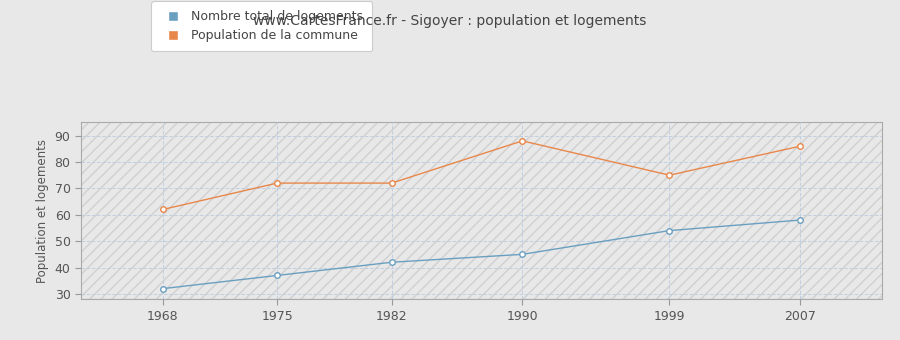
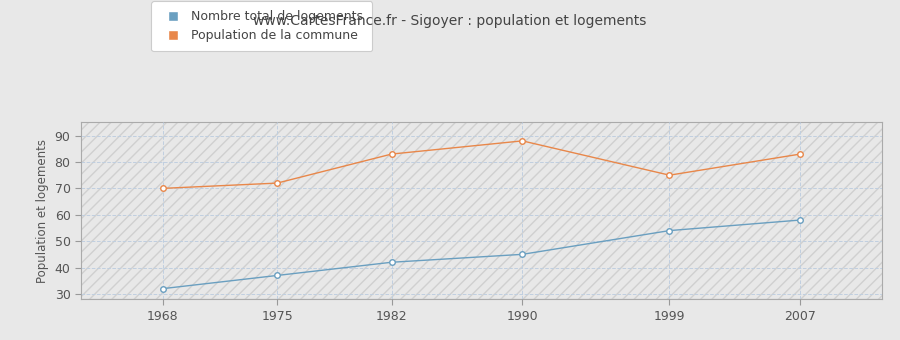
Population de la commune/1968: 62 -> 70
Population de la commune/1982: 72 -> 83
Population de la commune/2007: 86 -> 83
